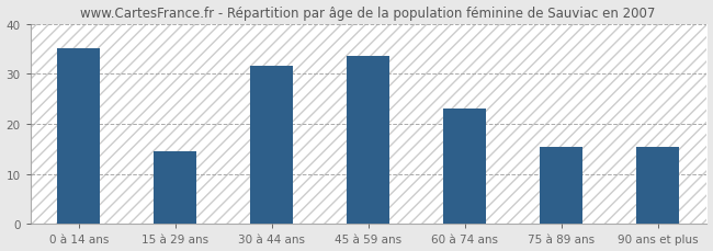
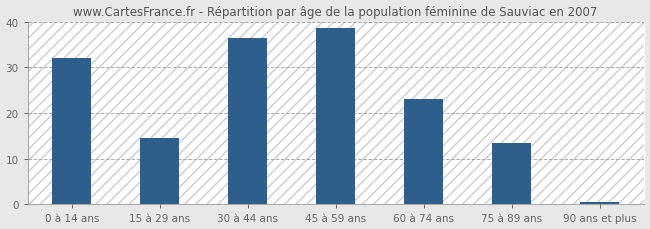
0 à 14 ans: 35.0 -> 32.0
30 à 44 ans: 31.5 -> 36.5
45 à 59 ans: 33.5 -> 38.5
75 à 89 ans: 15.5 -> 13.5
90 ans et plus: 15.5 -> 0.5
